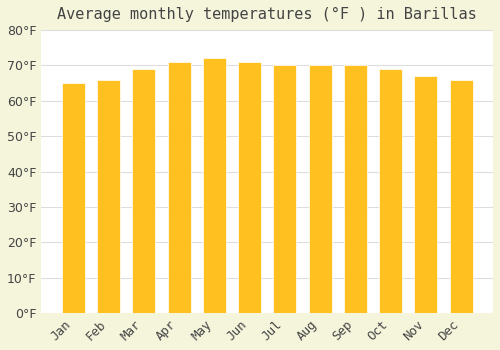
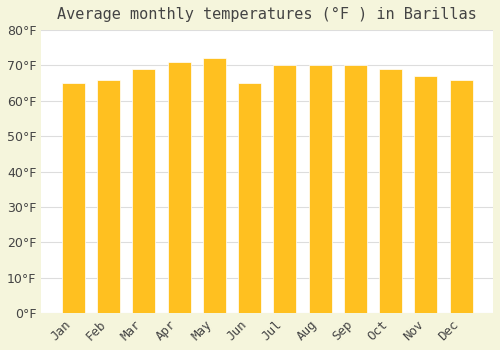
Jun: 71°F -> 65°F
